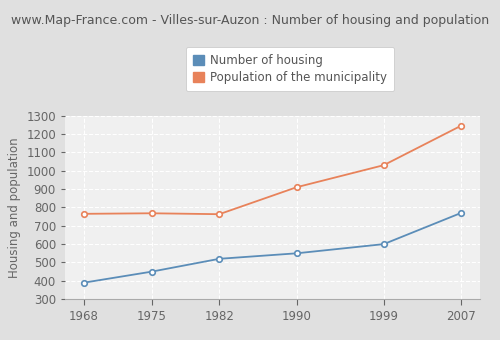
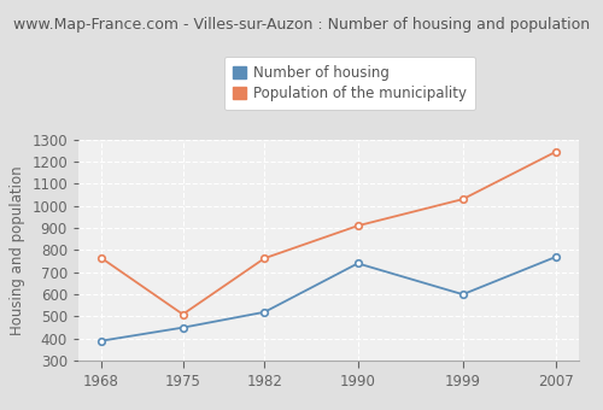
Population of the municipality/1975: 770 -> 510
Number of housing/1990: 550 -> 740
